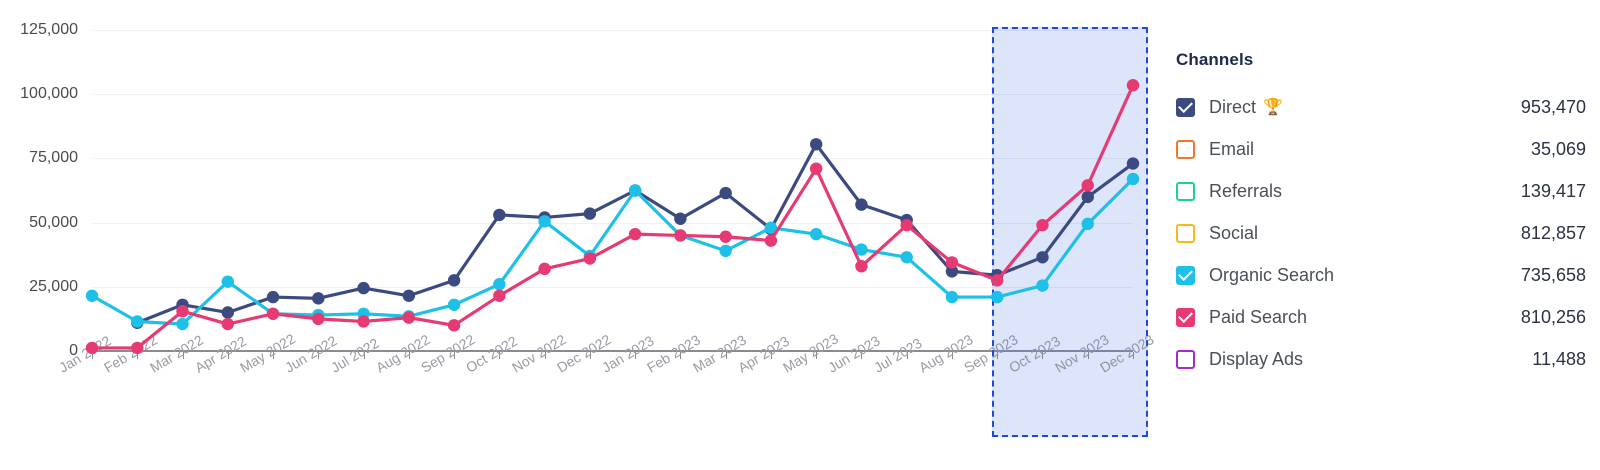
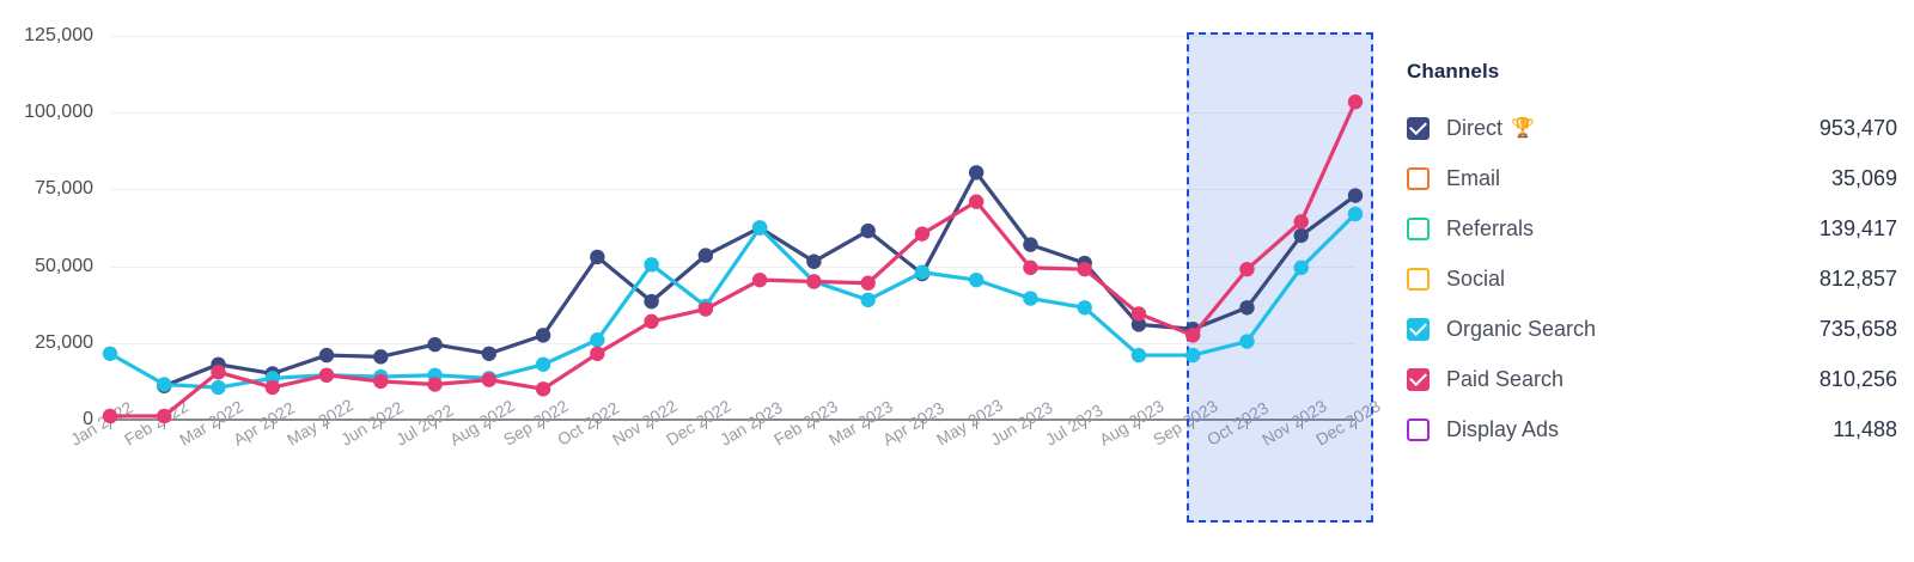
Organic Search/Apr 2022: 27000 -> 14000
Direct/Nov 2022: 52000 -> 38000
Paid Search/Apr 2023: 43000 -> 60000
Paid Search/Jun 2023: 33000 -> 50000
